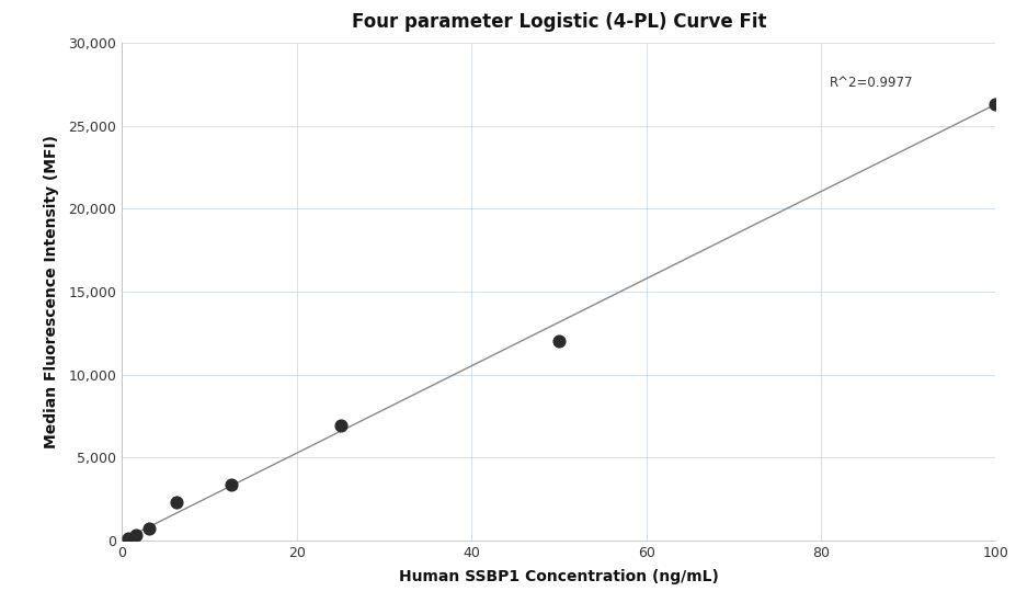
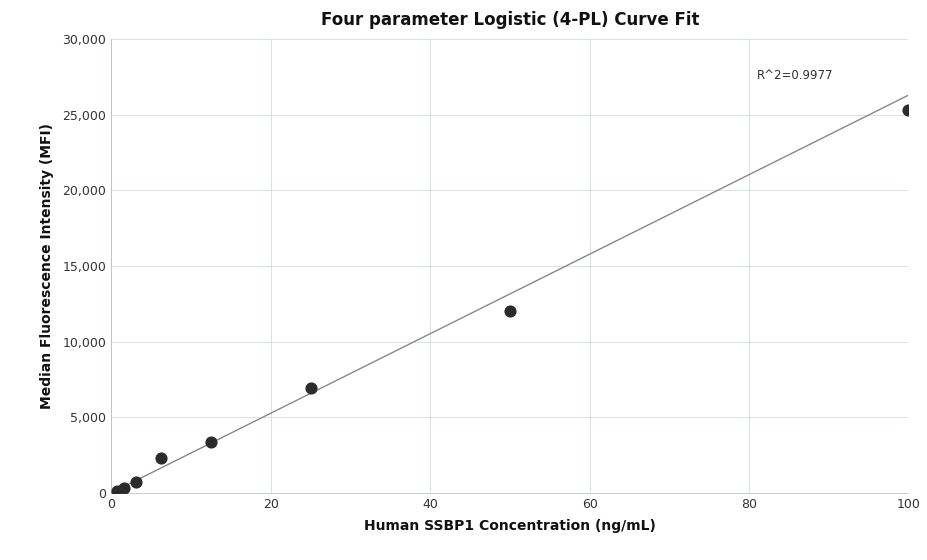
100: 26,300 -> 25,300
